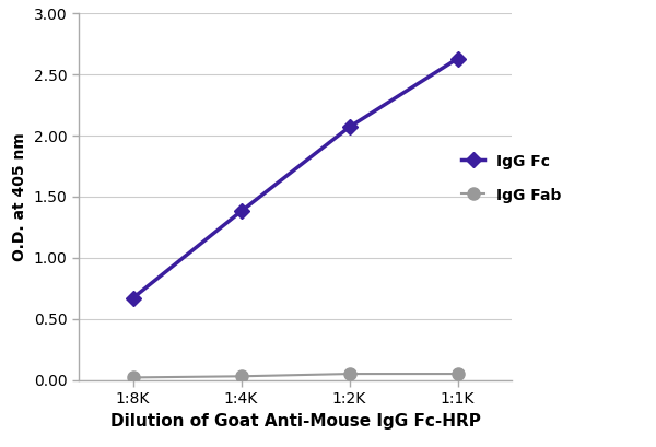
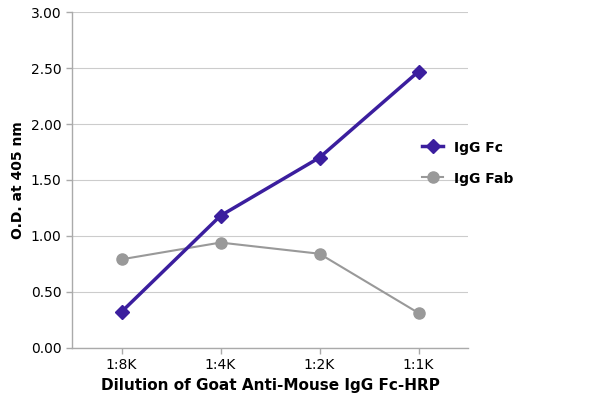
IgG Fc/1:8K: 0.67 -> 0.32
IgG Fab/1:8K: 0.02 -> 0.79
IgG Fc/1:4K: 1.38 -> 1.18
IgG Fab/1:4K: 0.03 -> 0.94
IgG Fc/1:2K: 2.07 -> 1.70
IgG Fab/1:2K: 0.05 -> 0.84
IgG Fc/1:1K: 2.63 -> 2.47
IgG Fab/1:1K: 0.05 -> 0.31
